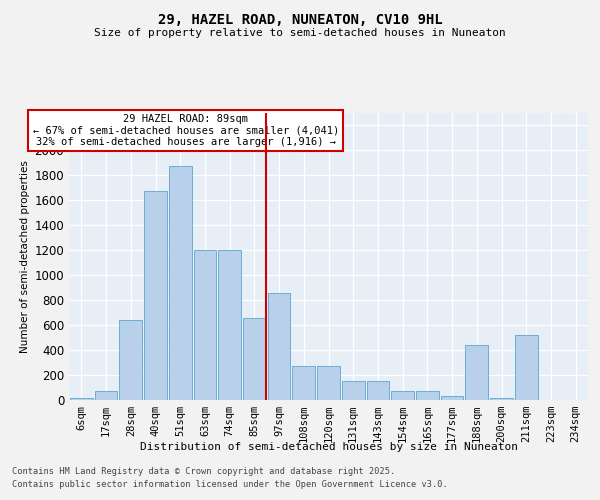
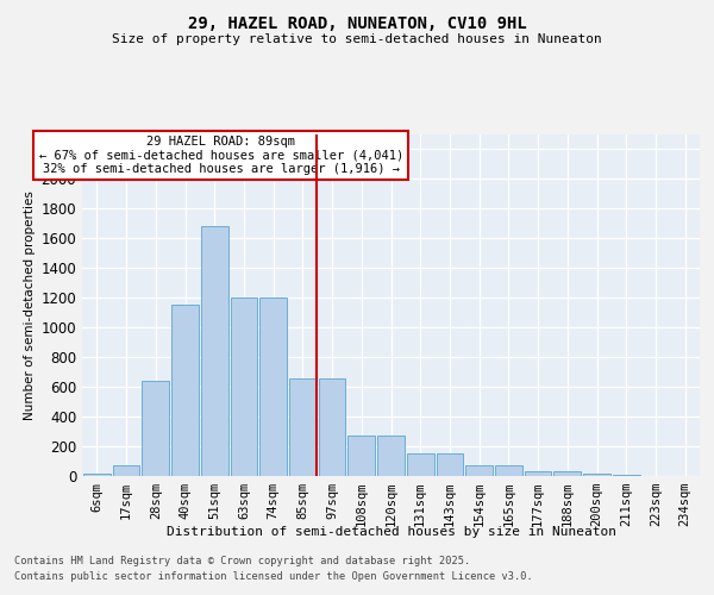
40sqm: 1670 -> 1150
51sqm: 1870 -> 1680
97sqm: 860 -> 660
188sqm: 440 -> 30
211sqm: 520 -> 0
